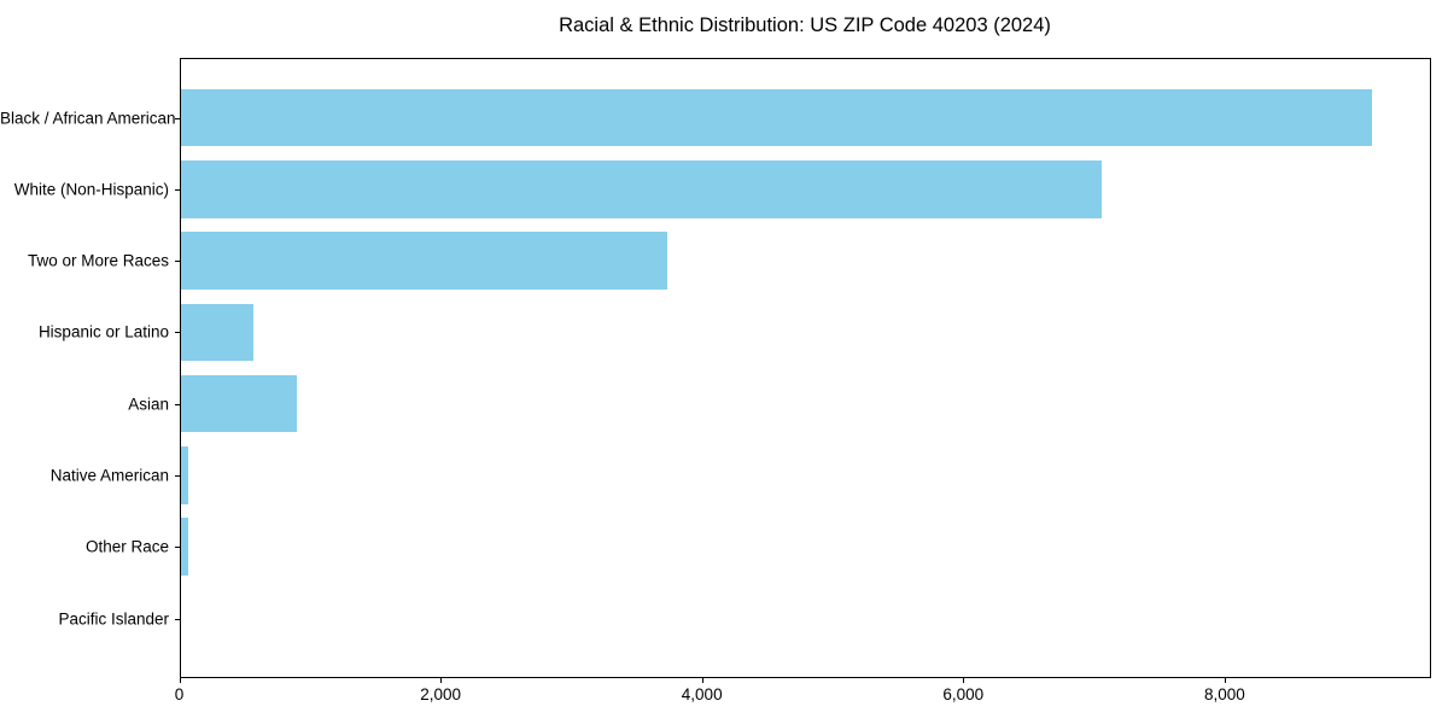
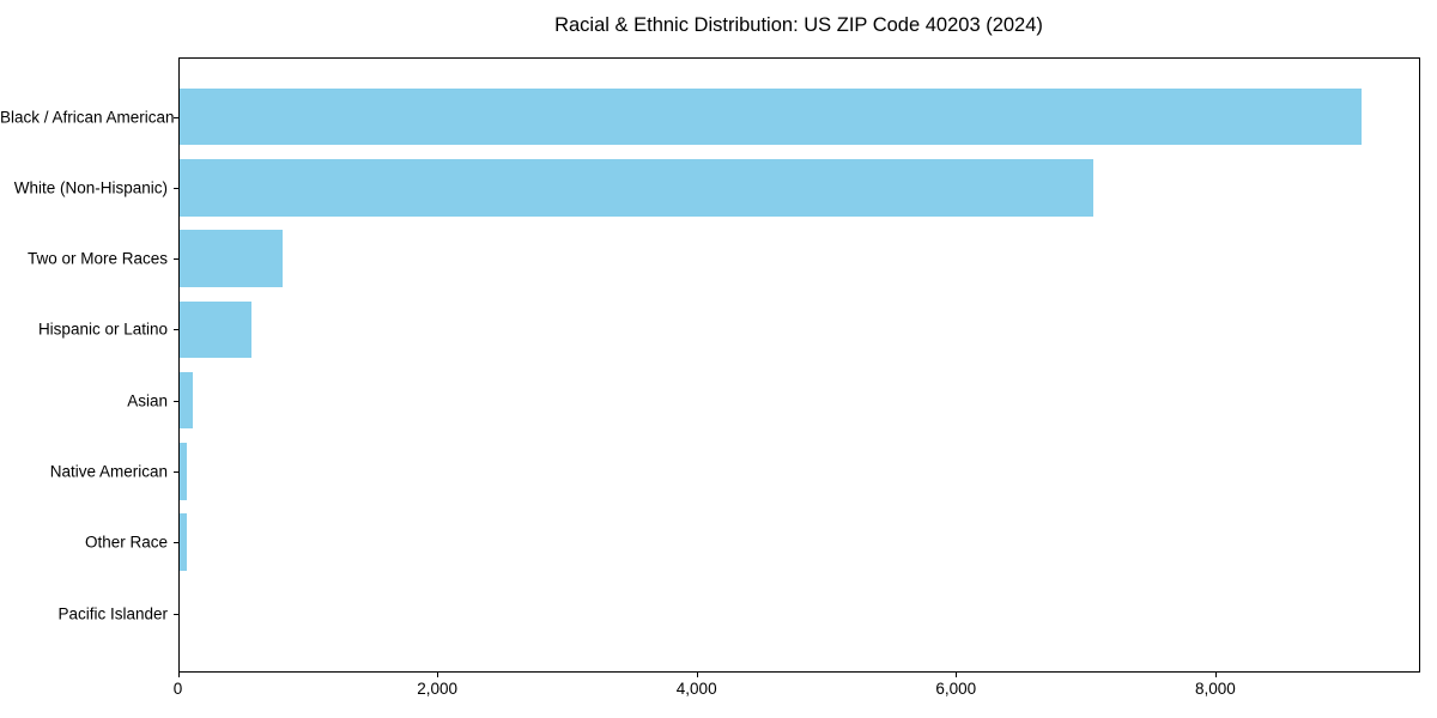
Two or More Races: 3730 -> 800
Asian: 890 -> 110
